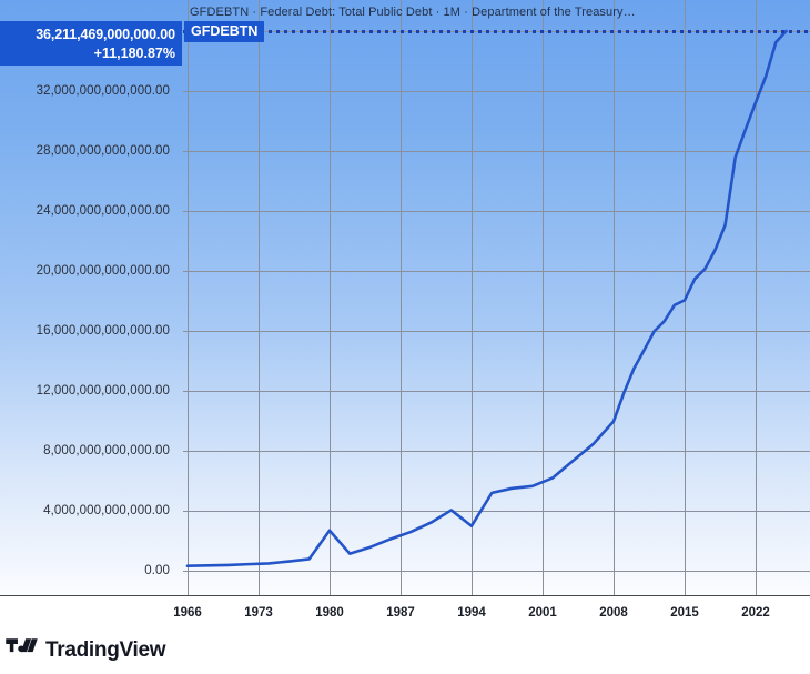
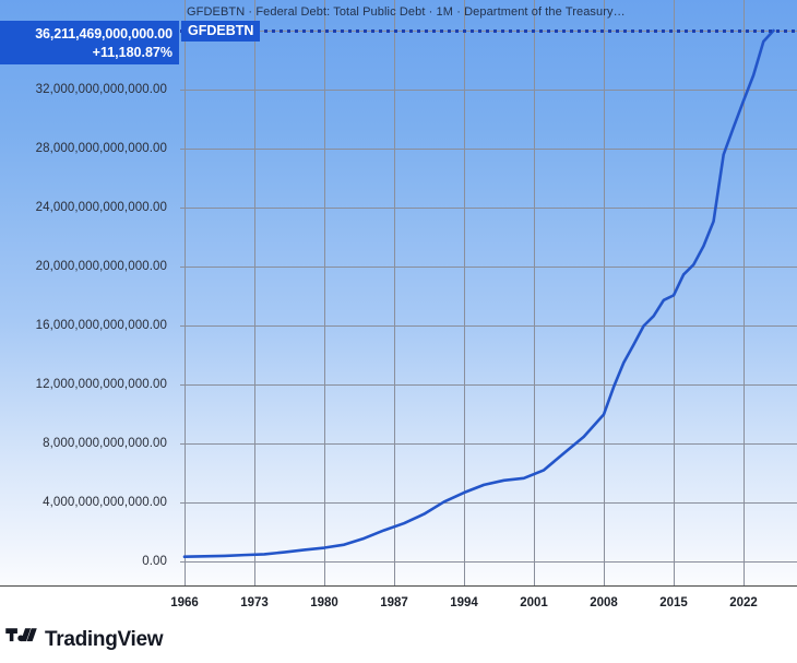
1980: 2700000000000 -> 900000000000
1994: 3000000000000 -> 4700000000000
